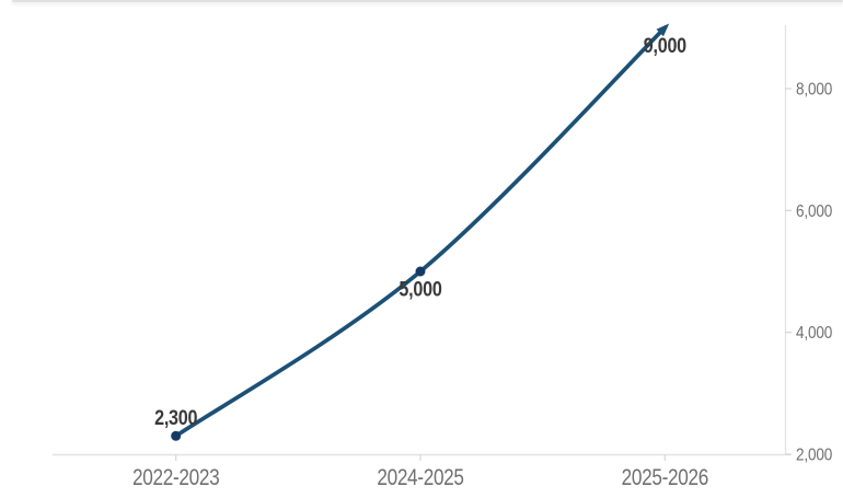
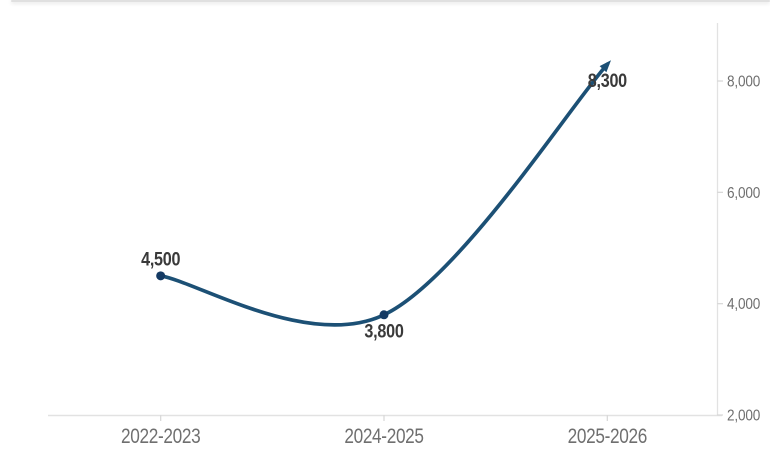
2022-2023: 2,300 -> 4,500
2024-2025: 5,000 -> 3,800
2025-2026: 9,000 -> 8,300
